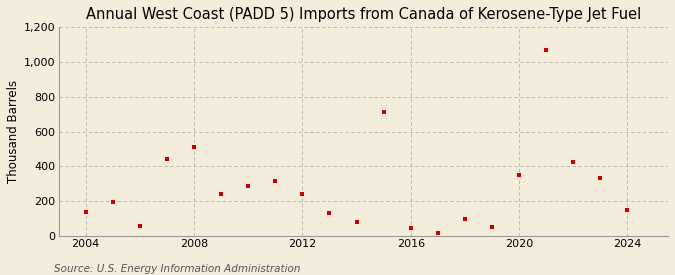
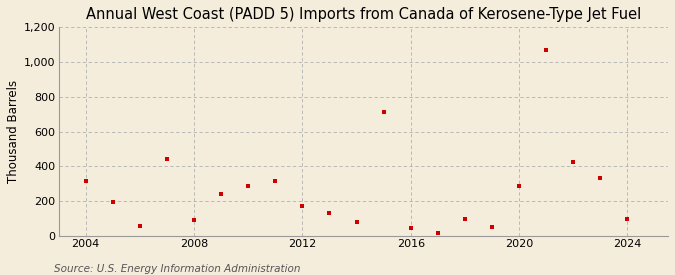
2004: 140 -> 320
2008: 510 -> 90
2012: 240 -> 170
2020: 350 -> 290
2024: 150 -> 100
